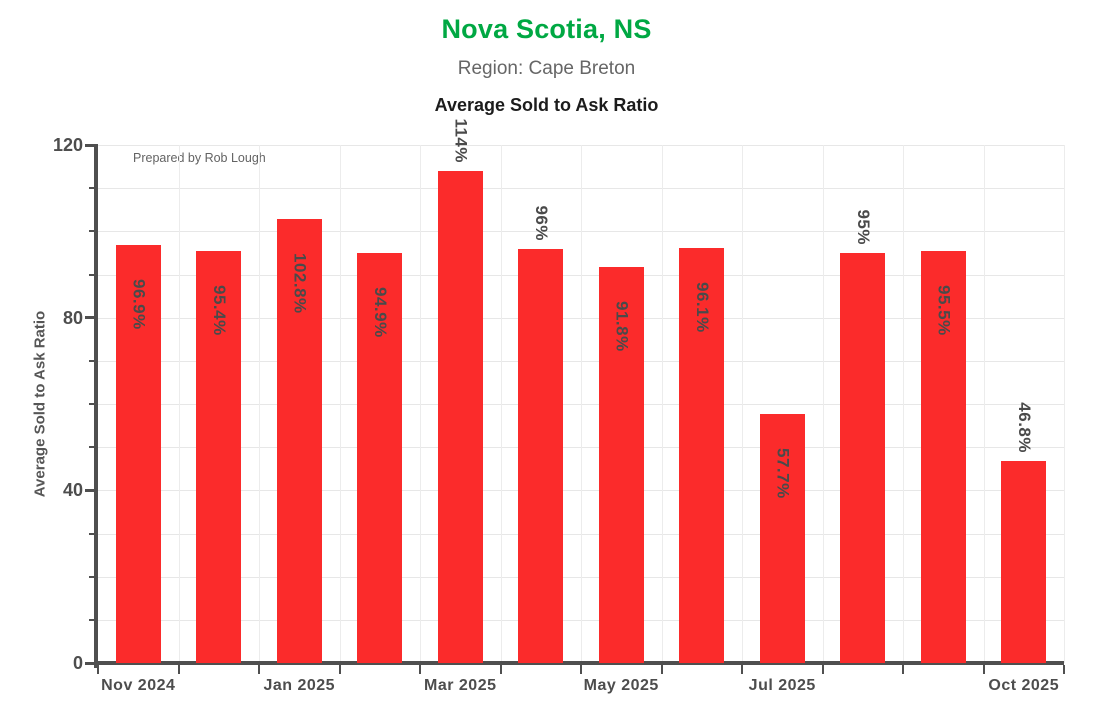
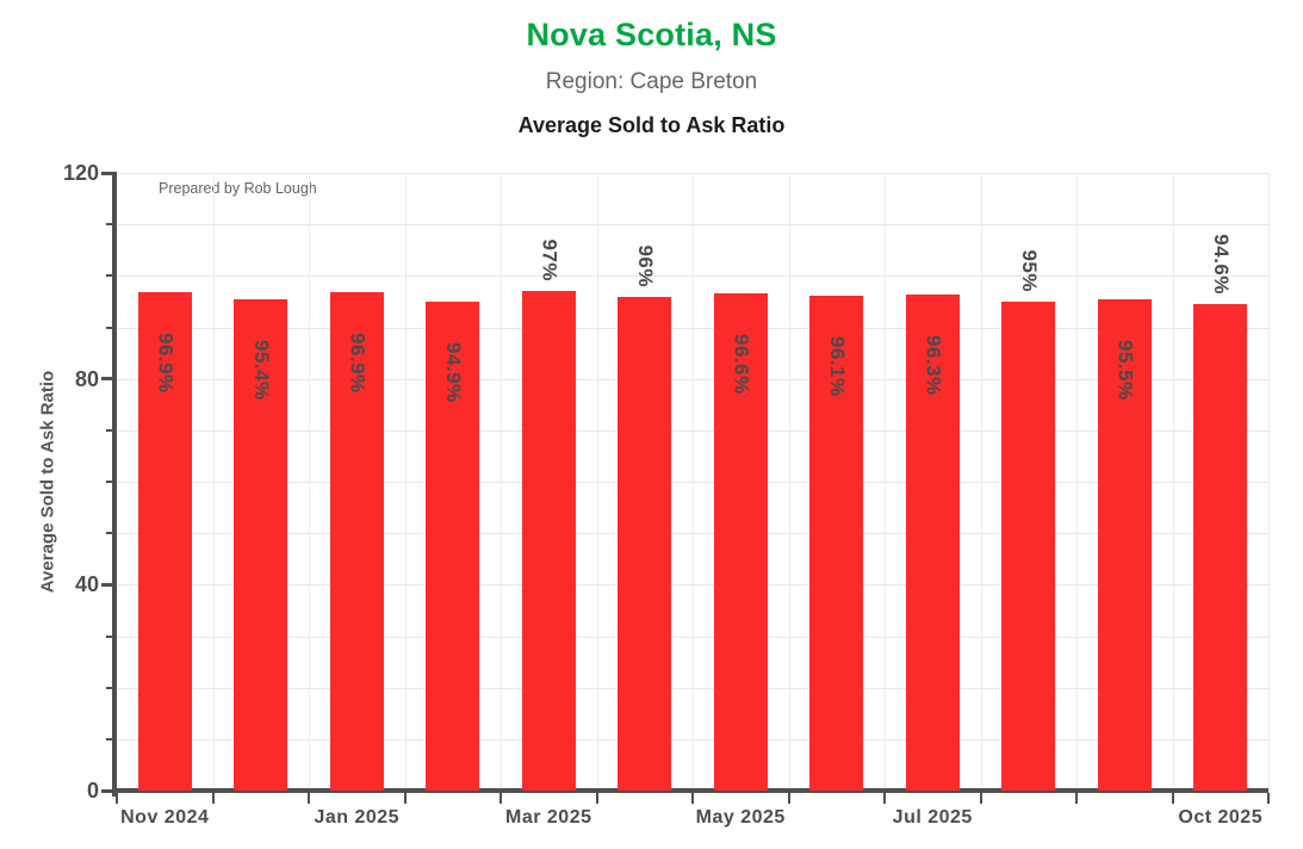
Jan 2025: 102.8% -> 96.9%
Mar 2025: 114% -> 97%
May 2025: 91.8% -> 96.6%
Jul 2025: 57.7% -> 96.3%
Oct 2025: 46.8% -> 94.6%
